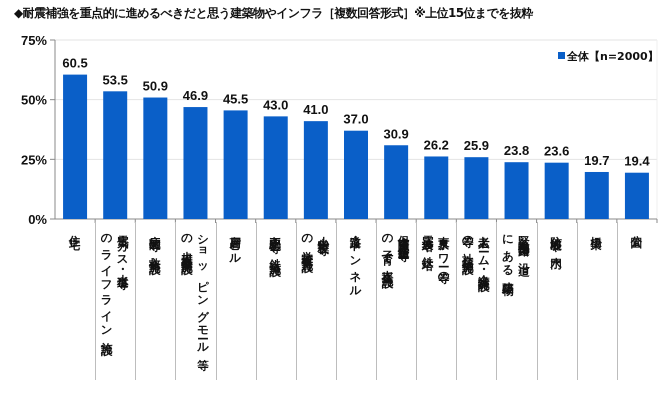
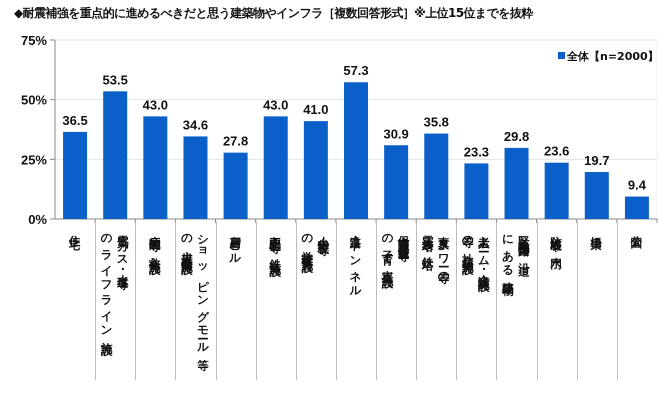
住宅: 60.5 -> 36.5
病院等の救命施設: 50.9 -> 43.0
ショッピングモール等の大規模商業施設: 46.9 -> 34.6
高層ビル: 45.5 -> 27.8
道路・トンネル: 37.0 -> 57.3
東京タワー等の電波塔や鉄塔: 26.2 -> 35.8
老人ホーム・介護施設等の社会福祉施設: 25.9 -> 23.3
緊急輸送道路の沿道にある建築物: 23.8 -> 29.8
公園: 19.4 -> 9.4
